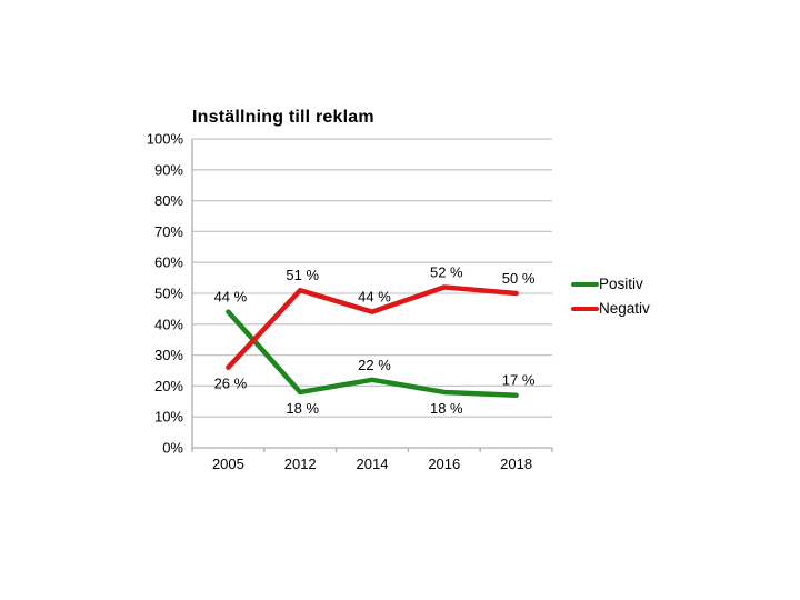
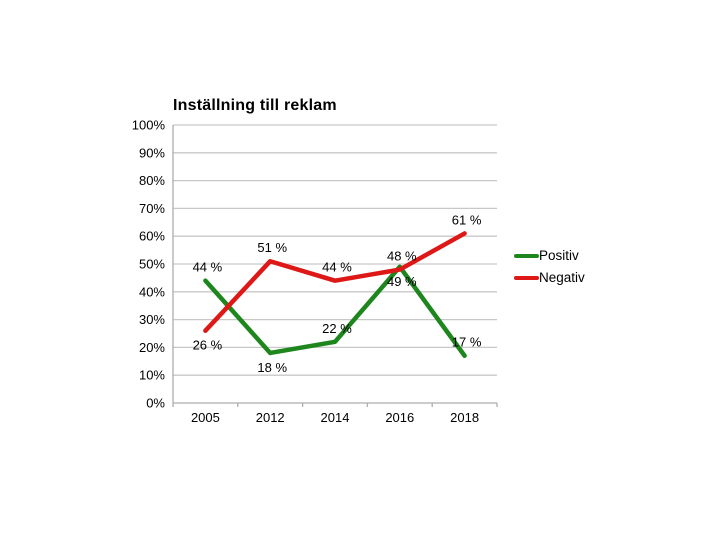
Positiv/2016: 18 -> 49
Negativ/2016: 52 -> 48
Negativ/2018: 50 -> 61
